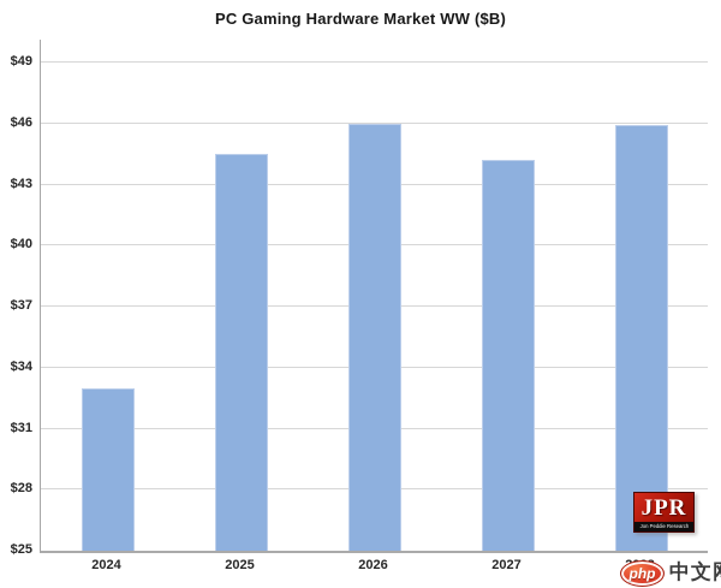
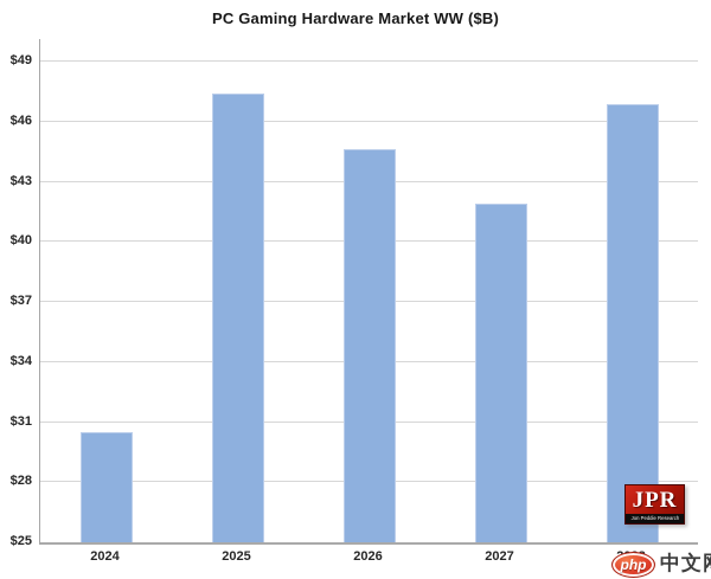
2024: $33.0 -> $30.5
2025: $44.5 -> $47.4
2026: $46.0 -> $44.6
2027: $44.2 -> $41.9
2028: $45.9 -> $46.9
